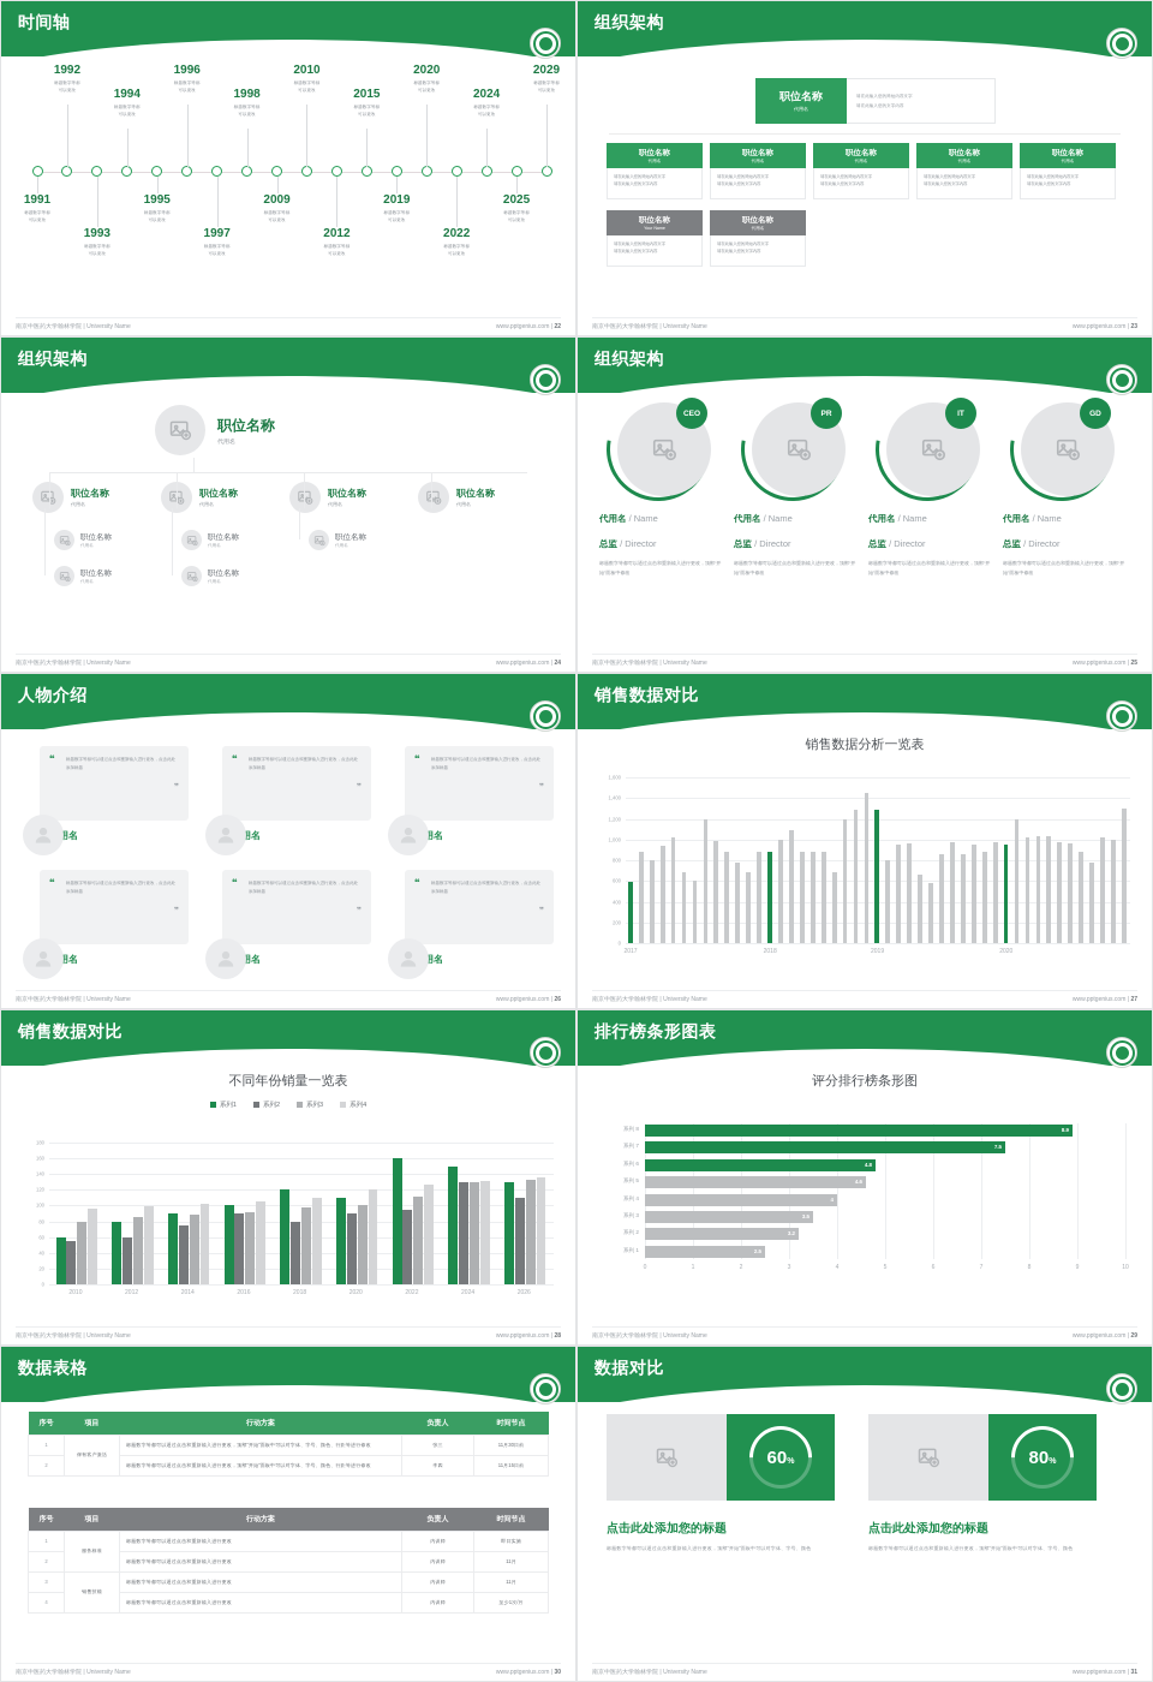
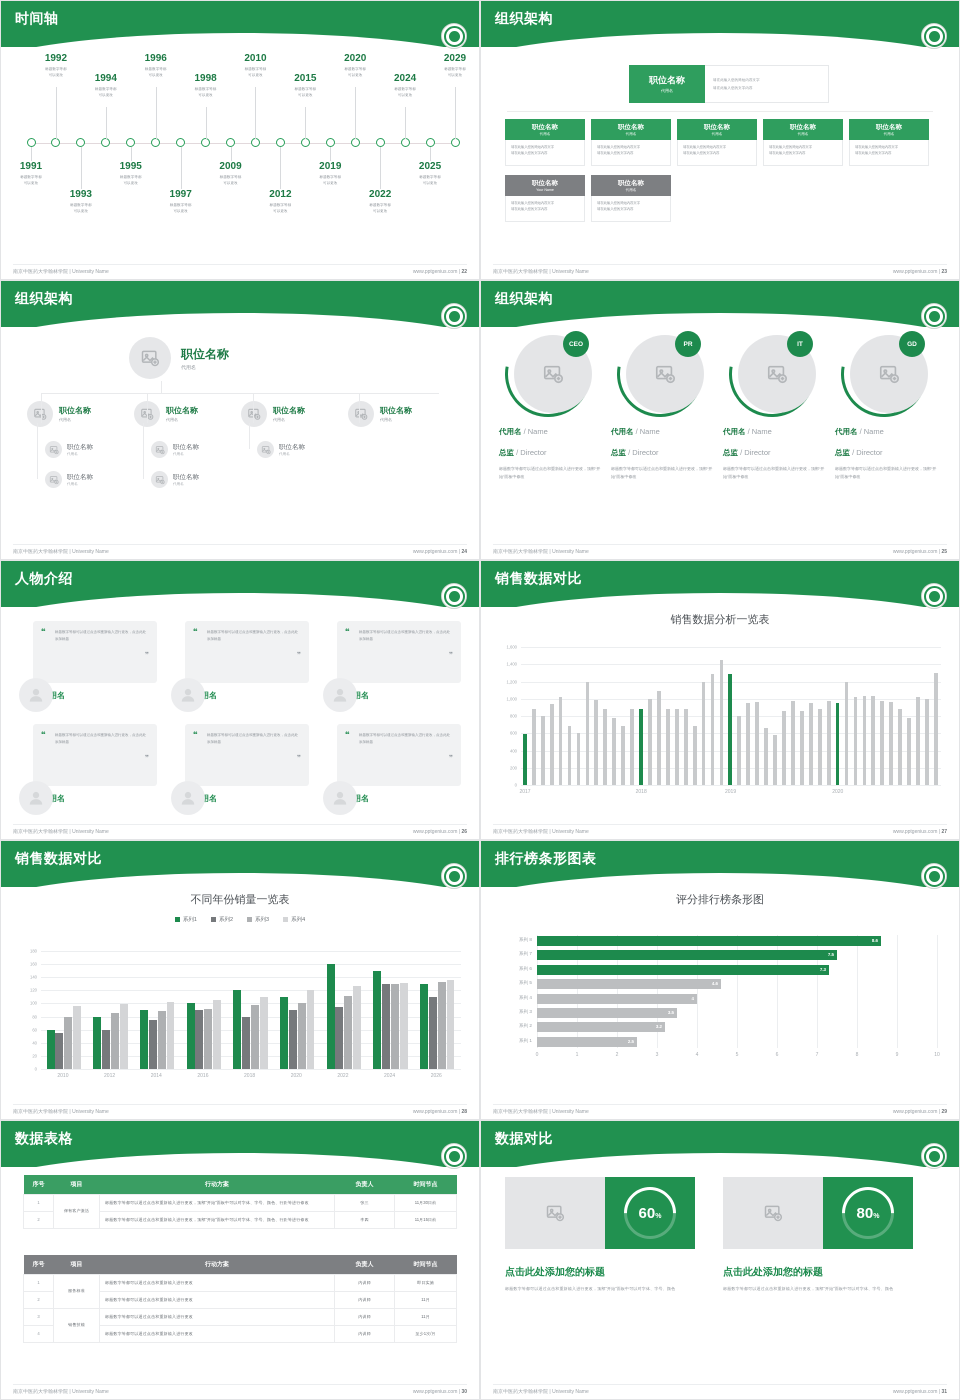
评分排行榜条形图/系列 8: 8.9 -> 8.6
评分排行榜条形图/系列 6: 4.8 -> 7.3
